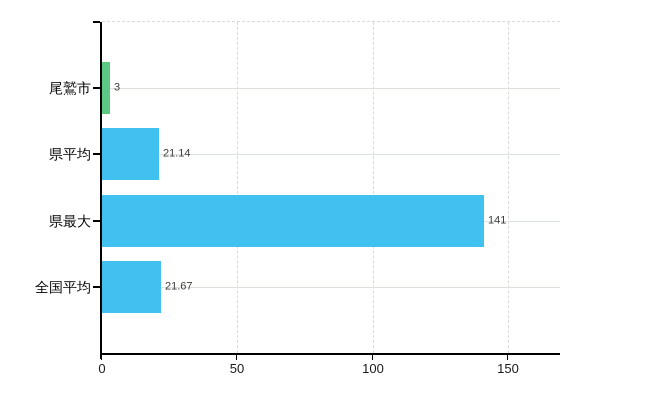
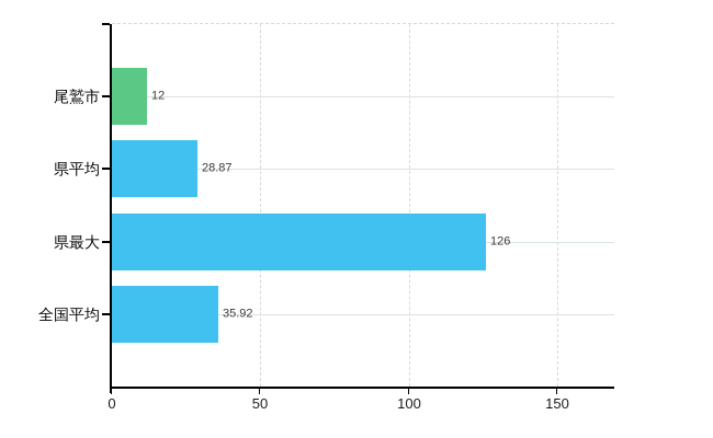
尾鷲市: 3 -> 12
県平均: 21.14 -> 28.87
県最大: 141 -> 126
全国平均: 21.67 -> 35.92
